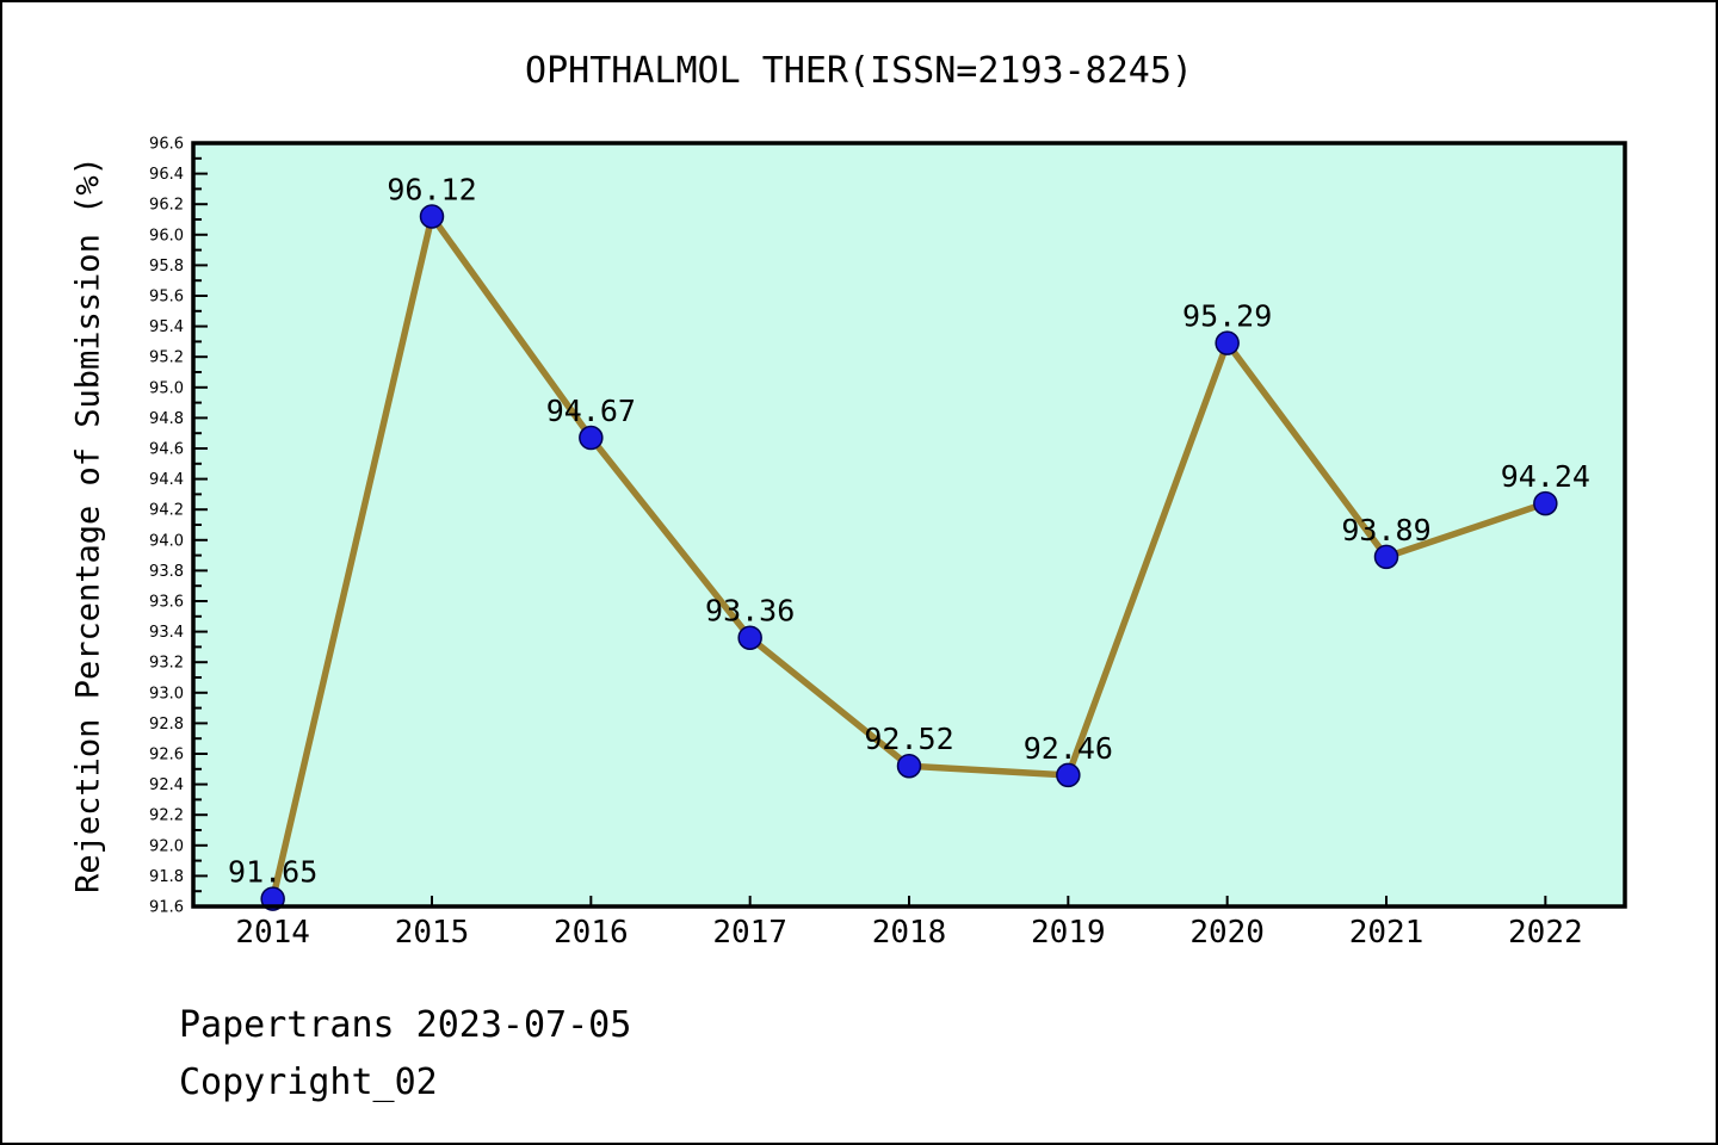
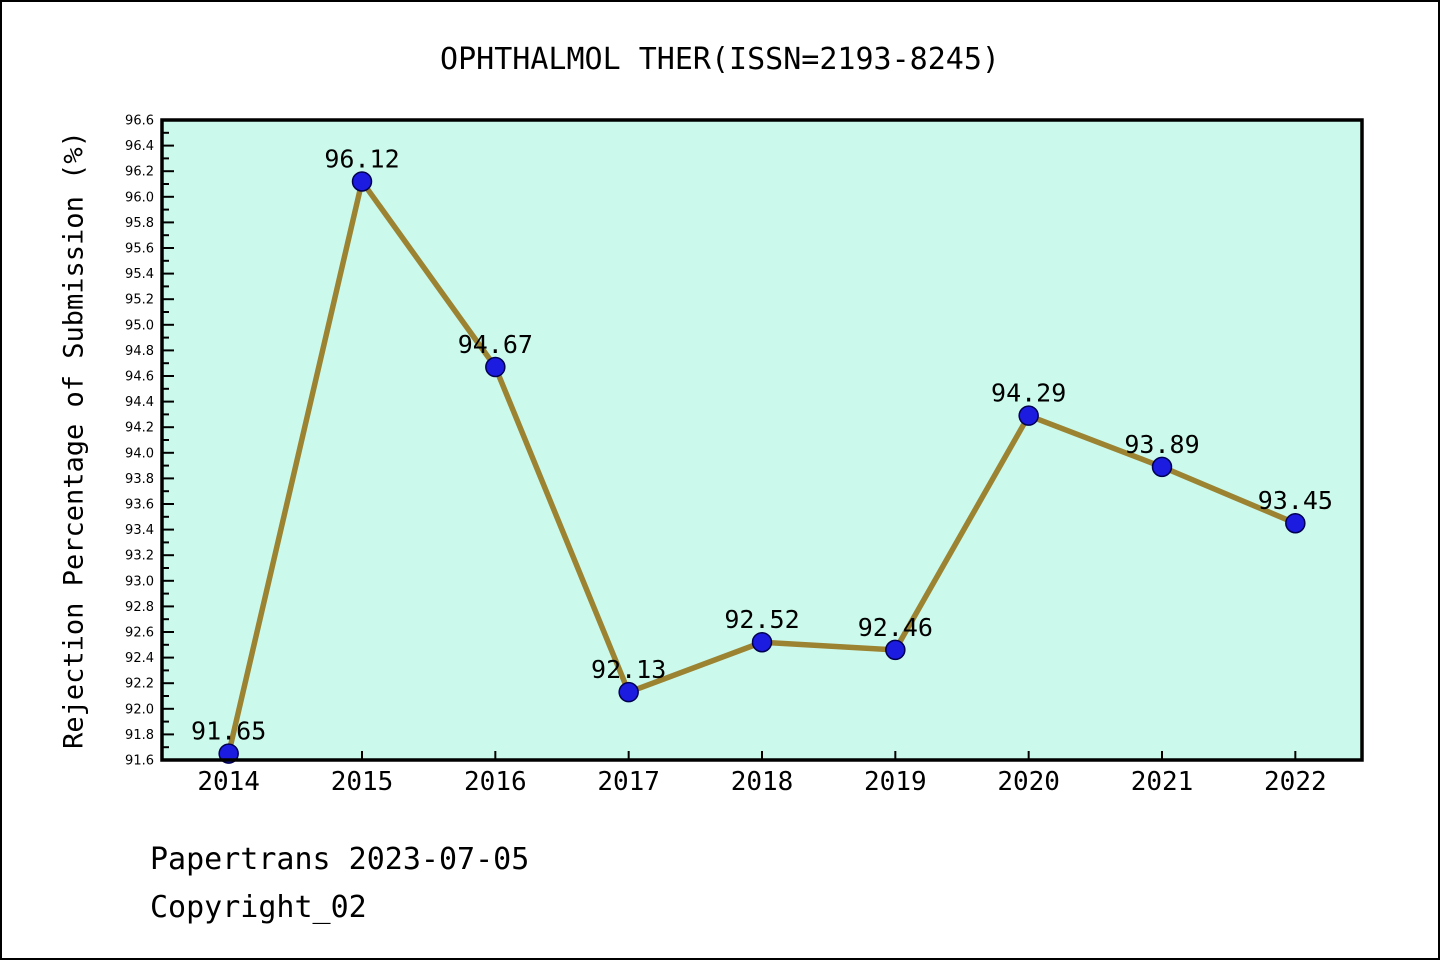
2017: 93.36 -> 92.13
2020: 95.29 -> 94.29
2022: 94.24 -> 93.45
